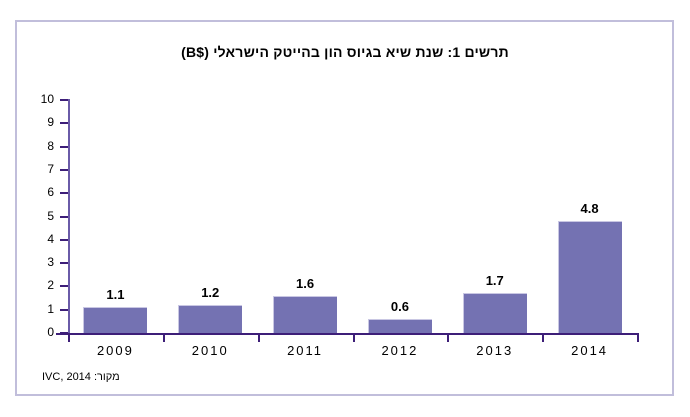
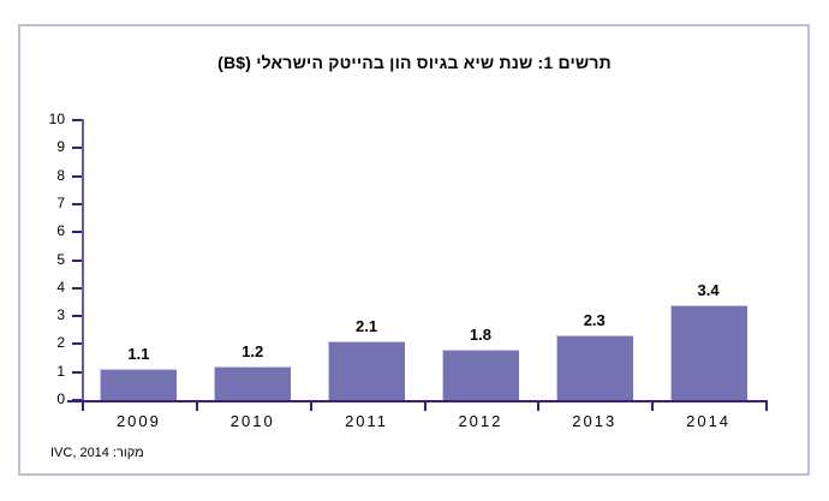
2011: 1.6 -> 2.1
2012: 0.6 -> 1.8
2013: 1.7 -> 2.3
2014: 4.8 -> 3.4
